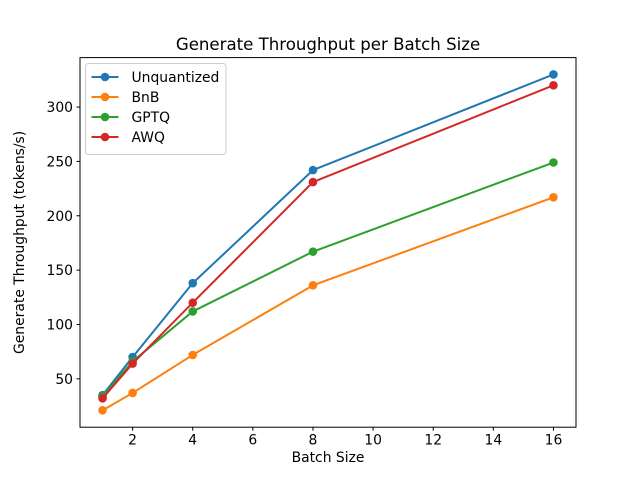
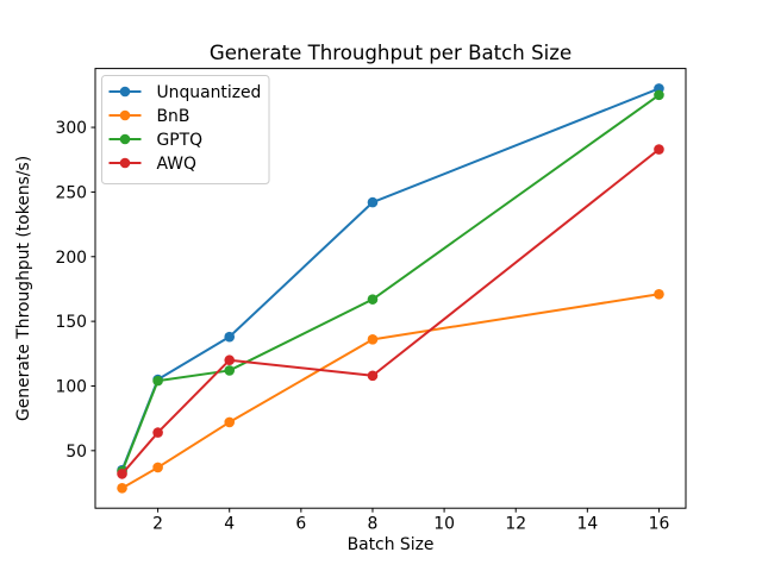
Unquantized/2: 70 -> 105
GPTQ/2: 66 -> 104
AWQ/8: 231 -> 108
BnB/16: 217 -> 171
GPTQ/16: 249 -> 325
AWQ/16: 320 -> 283
